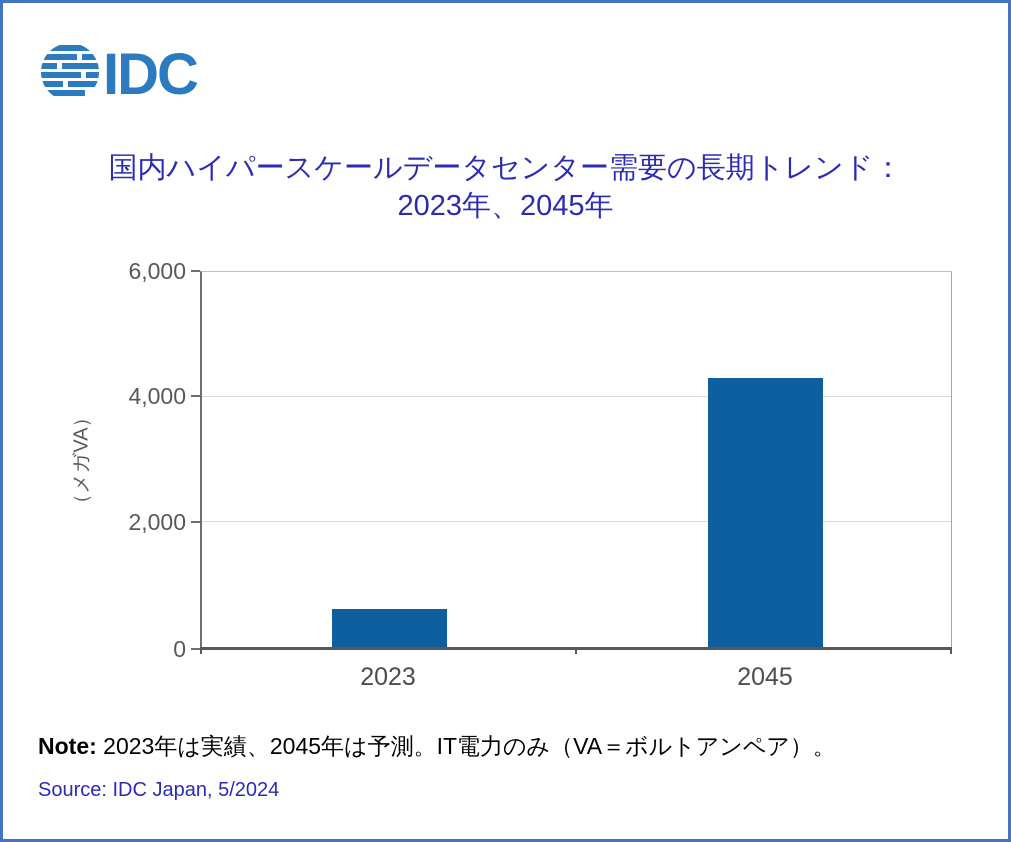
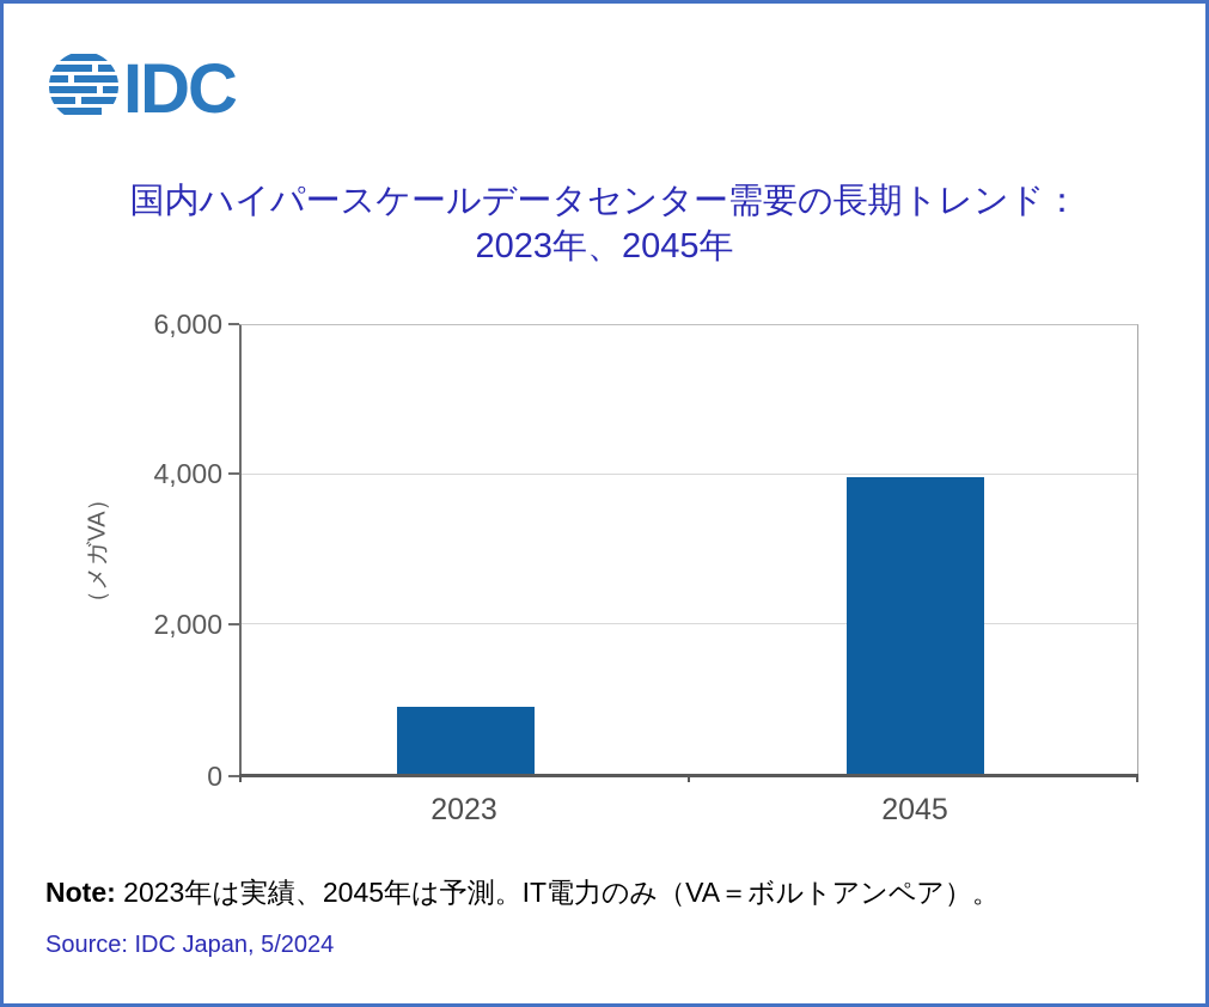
2023: 600 -> 900
2045: 4300 -> 4000
